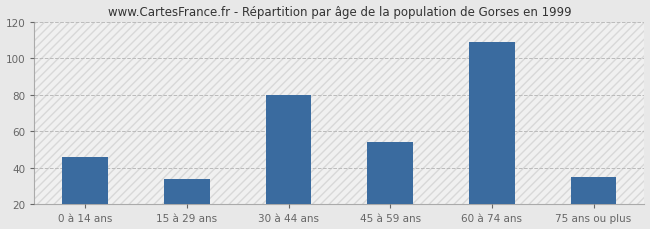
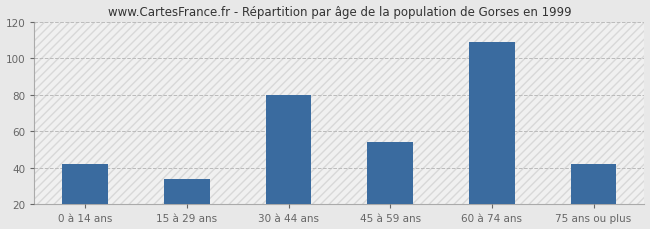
0 à 14 ans: 46 -> 42
75 ans ou plus: 35 -> 42
